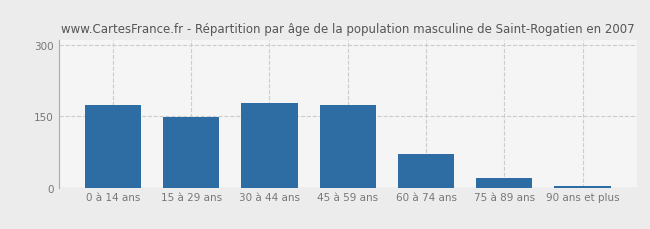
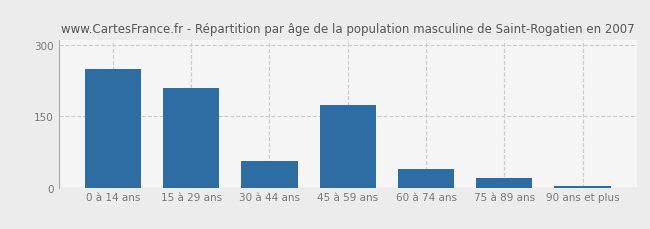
0 à 14 ans: 175 -> 250
15 à 29 ans: 149 -> 210
30 à 44 ans: 178 -> 55
60 à 74 ans: 70 -> 40
